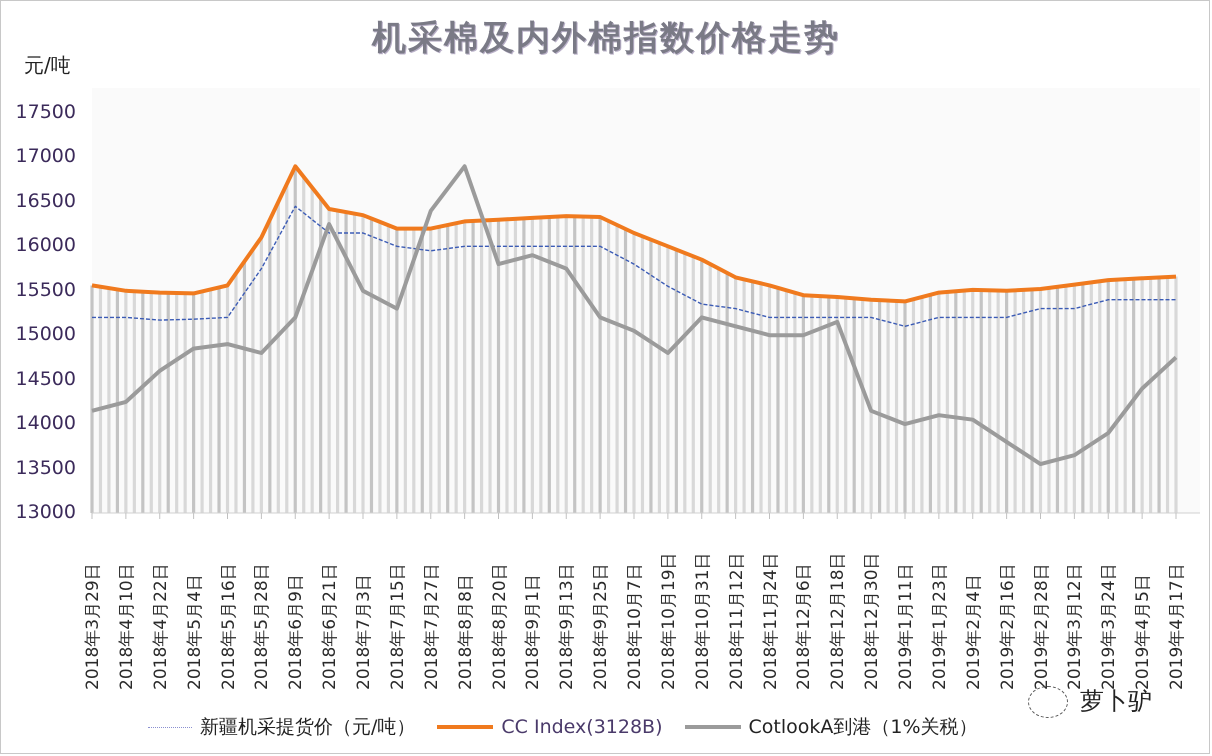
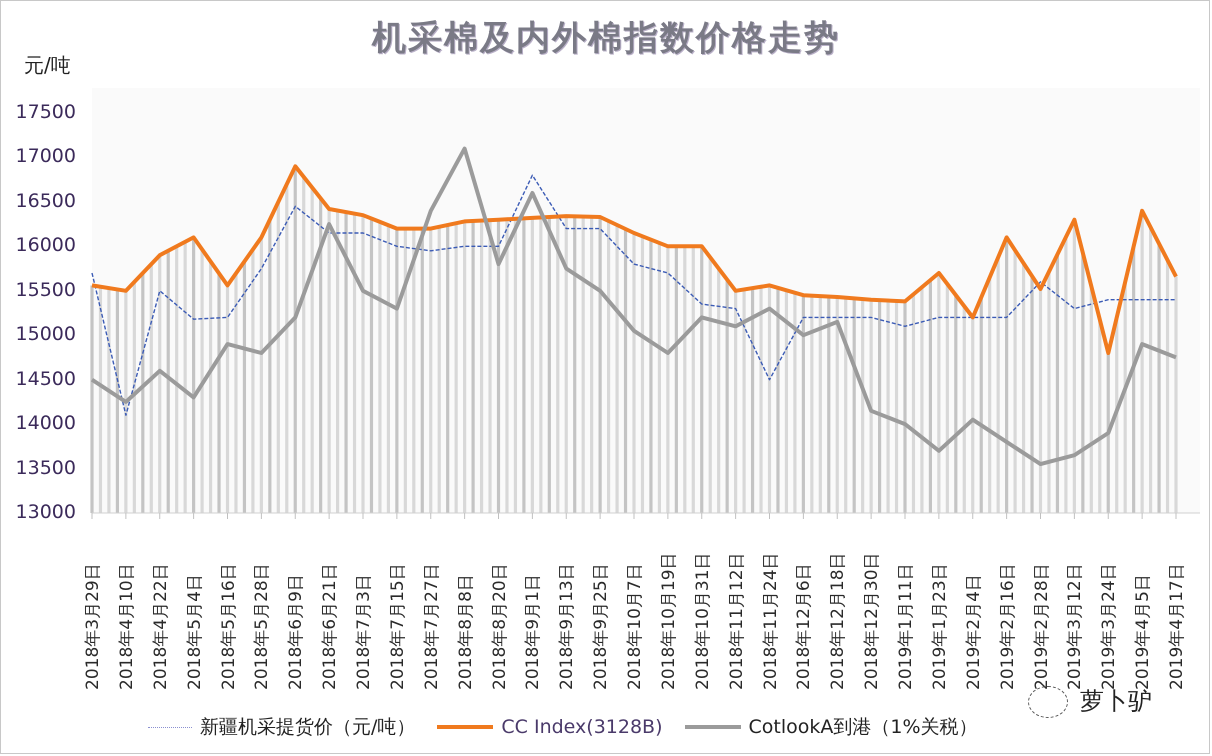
新疆机采提货价（元/吨）/2018年3月29日: 15200 -> 15700
CotlookA到港（1%关税）/2018年3月29日: 14200 -> 14500
新疆机采提货价（元/吨）/2018年4月10日: 15200 -> 14100
新疆机采提货价（元/吨）/2018年4月22日: 15200 -> 15500
CC Index(3128B)/2018年4月22日: 15500 -> 15900
CC Index(3128B)/2018年5月4日: 15500 -> 16100
CotlookA到港（1%关税）/2018年5月4日: 14800 -> 14300
CotlookA到港（1%关税）/2018年8月8日: 16900 -> 17100
新疆机采提货价（元/吨）/2018年9月1日: 16000 -> 16800
CotlookA到港（1%关税）/2018年9月1日: 15900 -> 16600
新疆机采提货价（元/吨）/2018年9月13日: 16000 -> 16200
新疆机采提货价（元/吨）/2018年9月25日: 16000 -> 16200
CotlookA到港（1%关税）/2018年9月25日: 15200 -> 15500
新疆机采提货价（元/吨）/2018年10月19日: 15600 -> 15700
CC Index(3128B)/2018年10月31日: 15800 -> 16000
CC Index(3128B)/2018年11月12日: 15600 -> 15500
新疆机采提货价（元/吨）/2018年11月24日: 15200 -> 14500
CotlookA到港（1%关税）/2018年11月24日: 15000 -> 15300
CC Index(3128B)/2019年1月23日: 15500 -> 15700
CotlookA到港（1%关税）/2019年1月23日: 14100 -> 13700
CC Index(3128B)/2019年2月4日: 15500 -> 15200
CC Index(3128B)/2019年2月16日: 15500 -> 16100
新疆机采提货价（元/吨）/2019年2月28日: 15300 -> 15600
CC Index(3128B)/2019年3月12日: 15600 -> 16300
CC Index(3128B)/2019年3月24日: 15600 -> 14800
CC Index(3128B)/2019年4月5日: 15600 -> 16400
CotlookA到港（1%关税）/2019年4月5日: 14400 -> 14900
